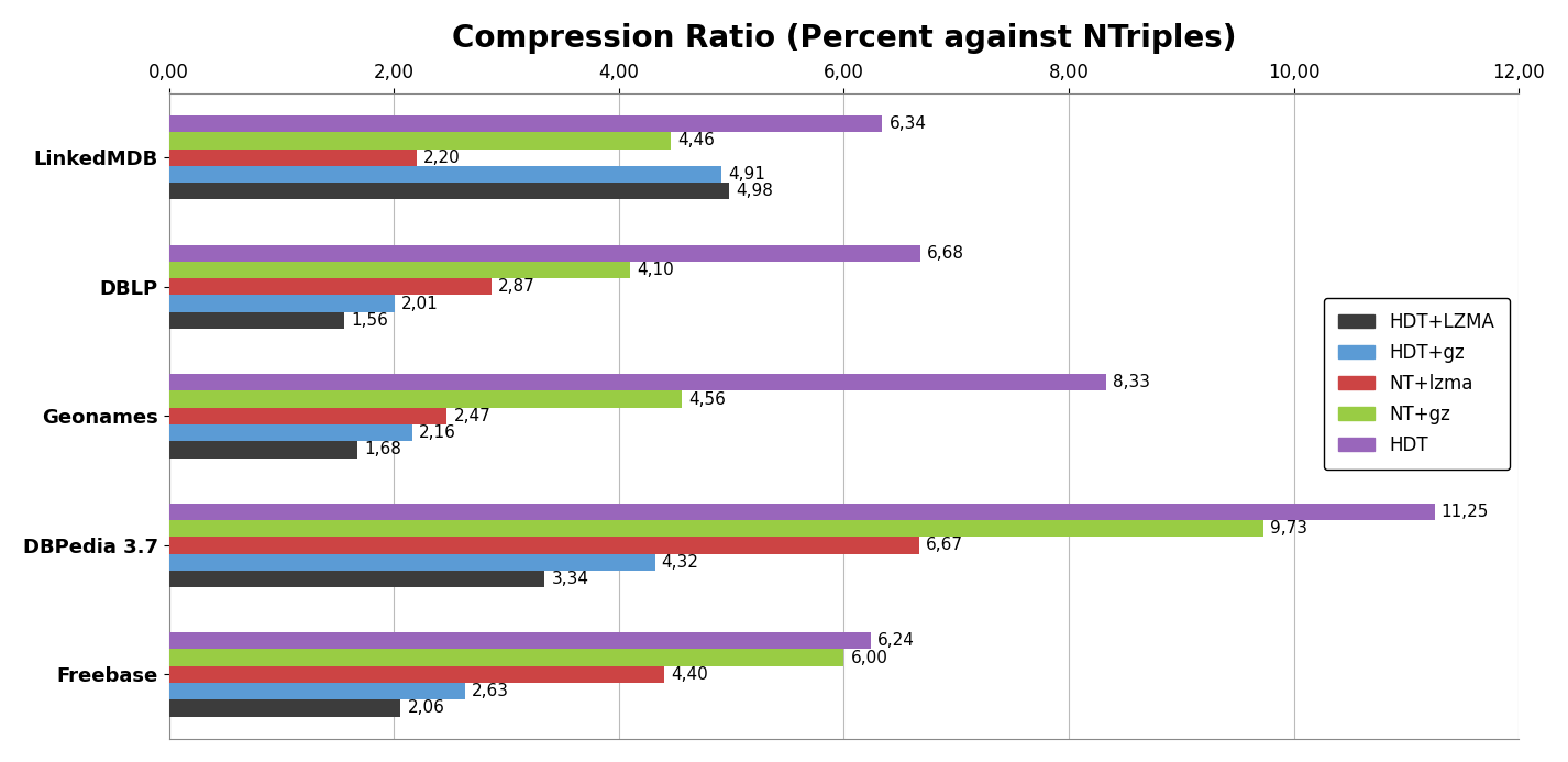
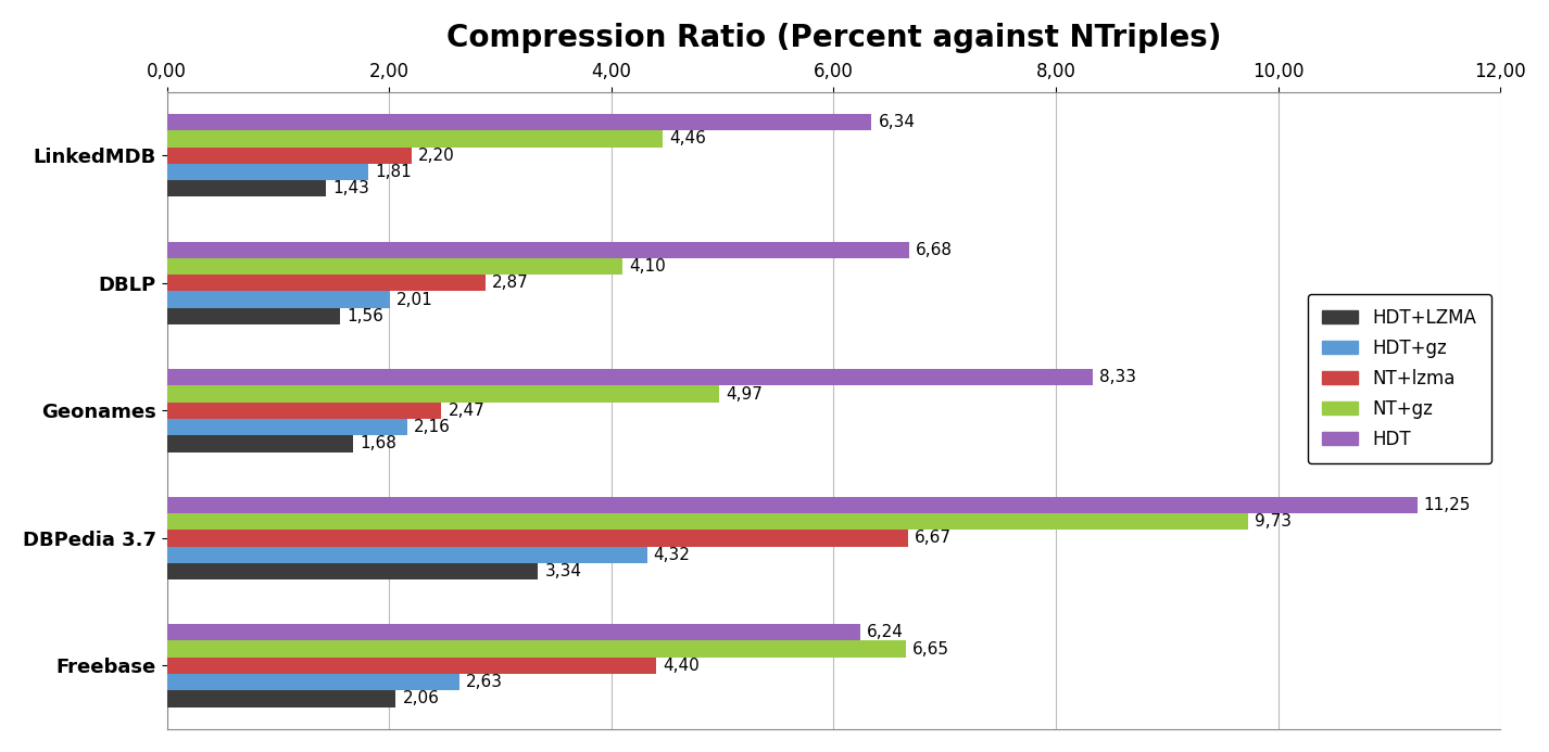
HDT+gz/LinkedMDB: 4,91 -> 1,81
HDT+LZMA/LinkedMDB: 4,98 -> 1,43
NT+gz/Geonames: 4,56 -> 4,97
NT+gz/Freebase: 6,00 -> 6,65
